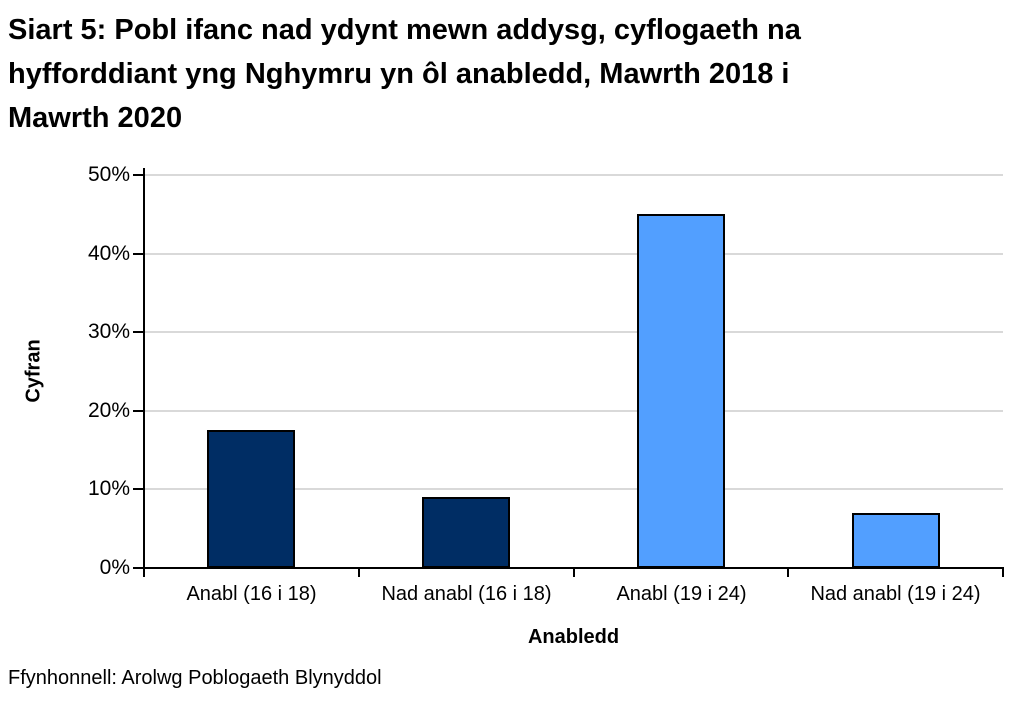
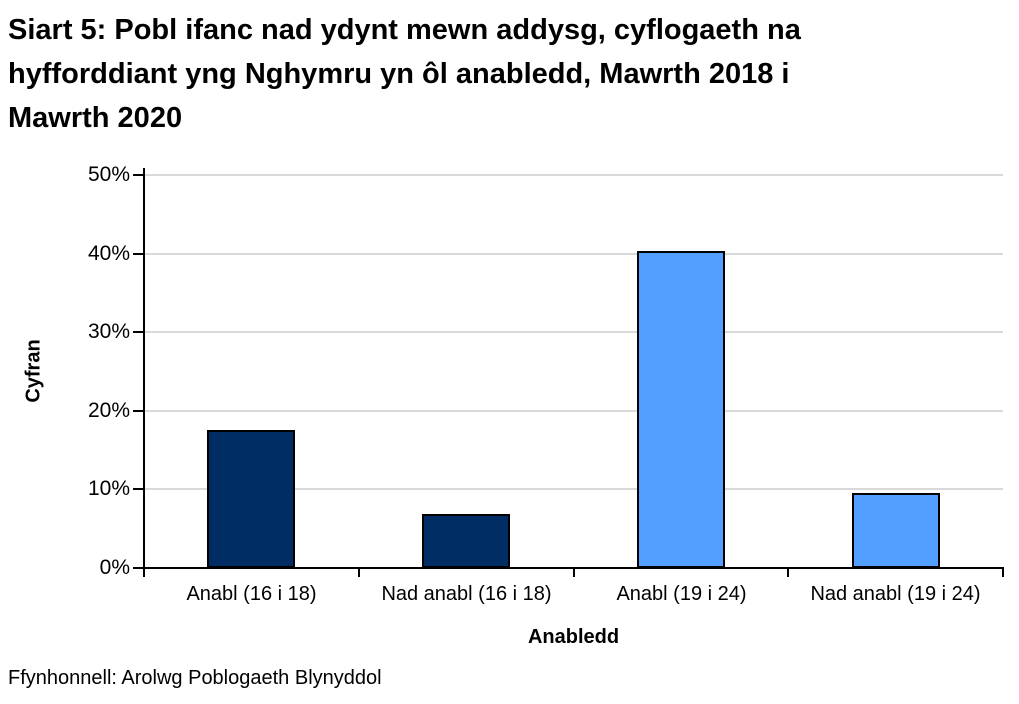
Nad anabl (16 i 18): 9% -> 7%
Anabl (19 i 24): 45% -> 40%
Nad anabl (19 i 24): 7% -> 10%
